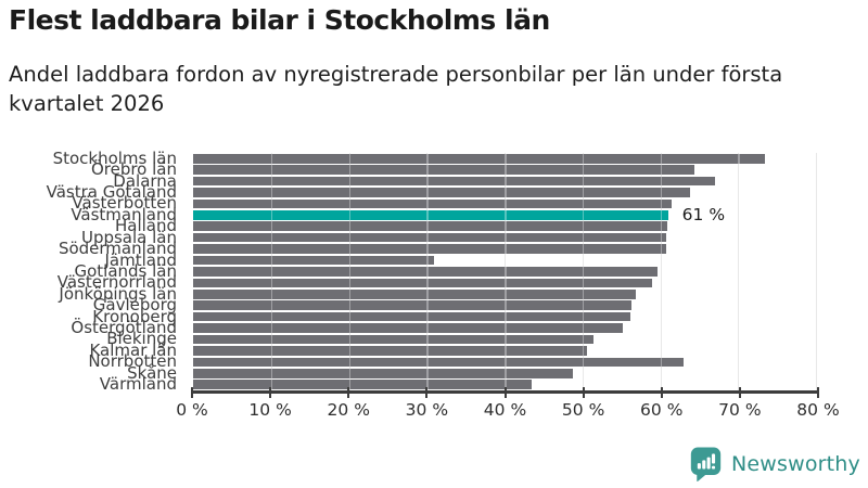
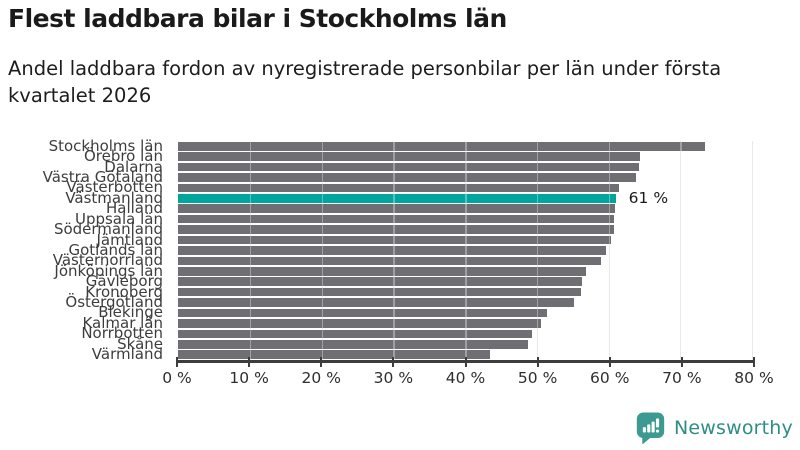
Dalarna: 67% -> 64%
Jämtland: 31% -> 60%
Norrbotten: 63% -> 49%
